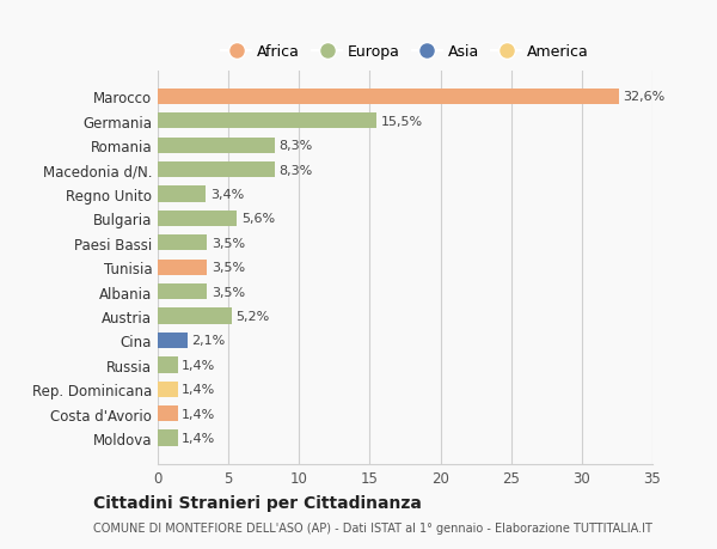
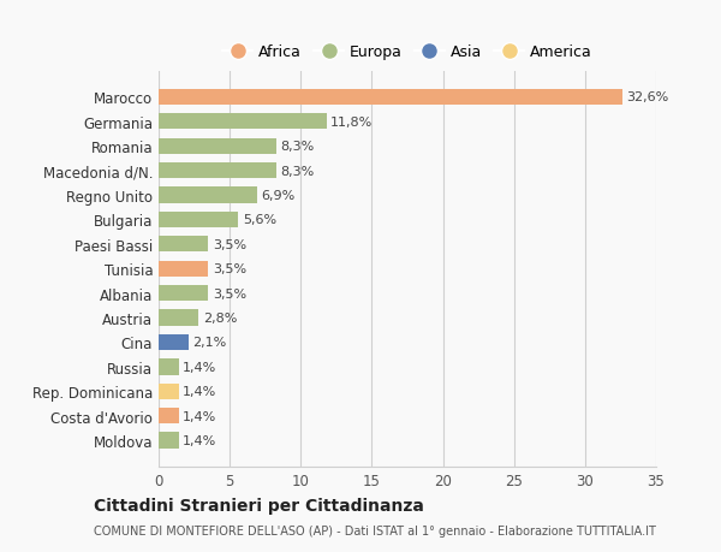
Germania: 15,5% -> 11,8%
Regno Unito: 3,4% -> 6,9%
Austria: 5,2% -> 2,8%
